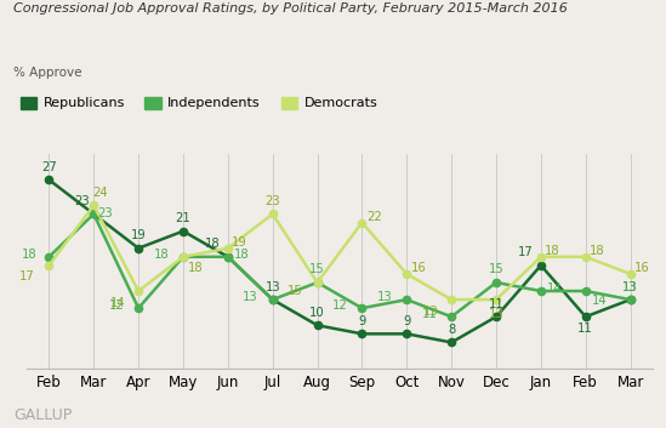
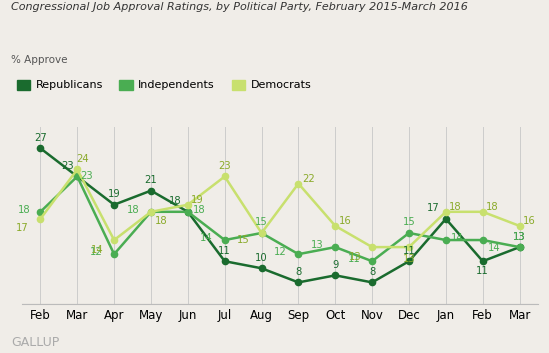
Republicans/Jul: 13 -> 11
Independents/Jul: 13 -> 14
Republicans/Sep: 9 -> 8
